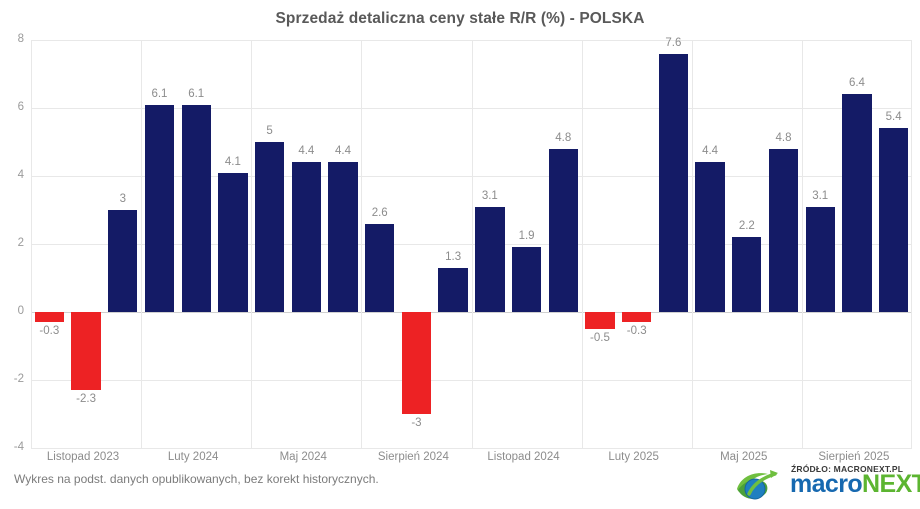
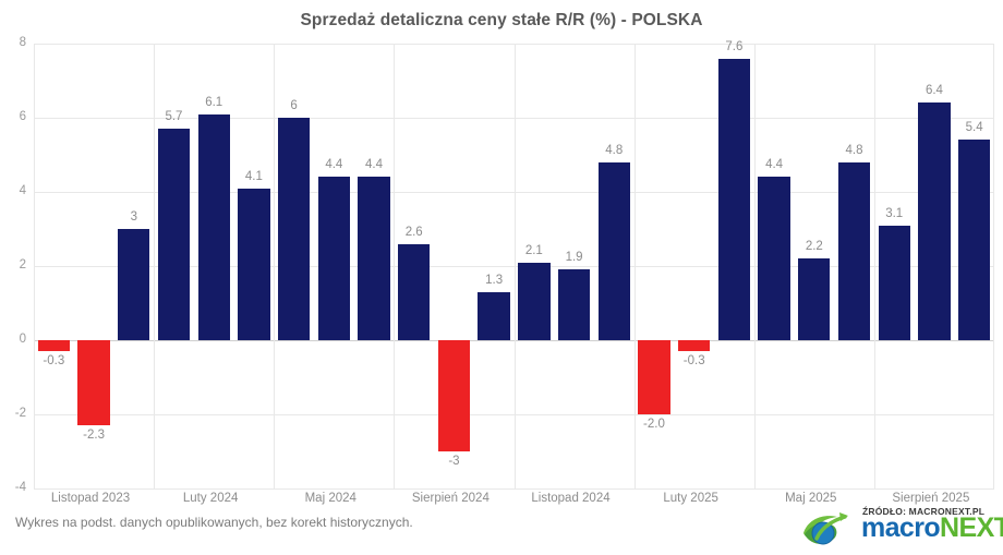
Luty 2024: 6.1 -> 5.7
Maj 2024: 5 -> 6
Listopad 2024: 3.1 -> 2.1
Luty 2025: -0.5 -> -2.0
